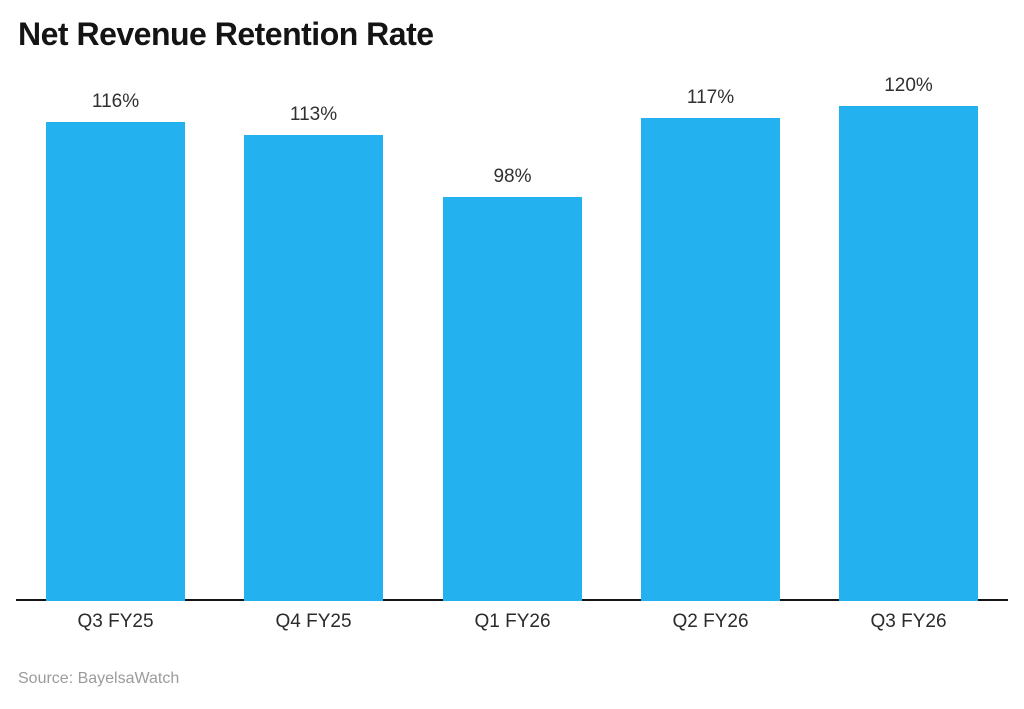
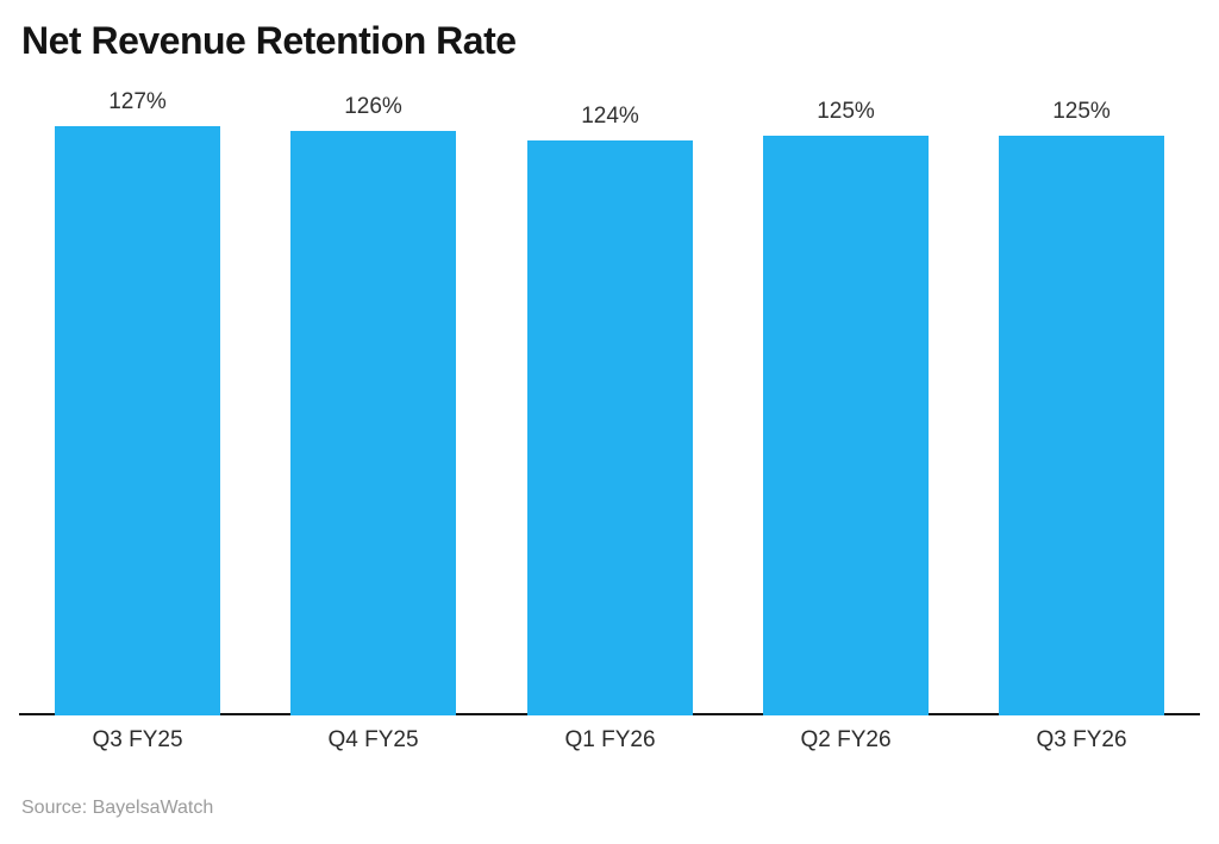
Q3 FY25: 116% -> 127%
Q4 FY25: 113% -> 126%
Q1 FY26: 98% -> 124%
Q2 FY26: 117% -> 125%
Q3 FY26: 120% -> 125%
